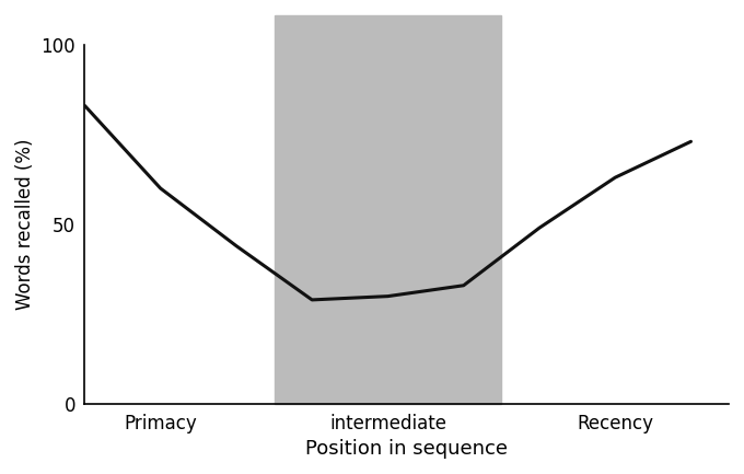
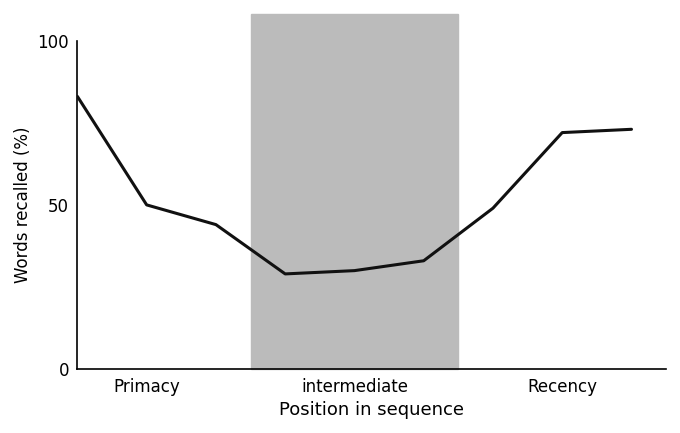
Primacy: 60 -> 50
Recency: 63 -> 72
